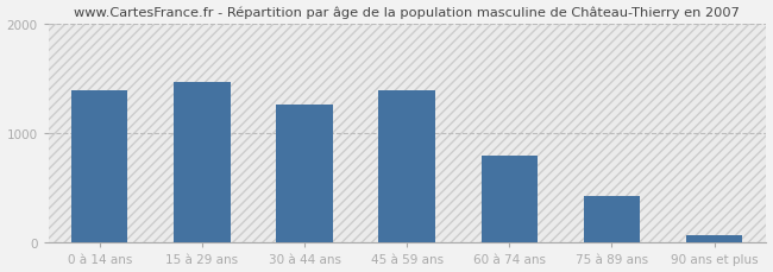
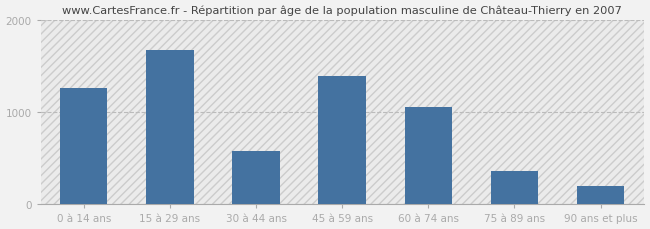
0 à 14 ans: 1390 -> 1260
15 à 29 ans: 1470 -> 1680
30 à 44 ans: 1260 -> 580
60 à 74 ans: 800 -> 1060
75 à 89 ans: 430 -> 360
90 ans et plus: 60 -> 200
